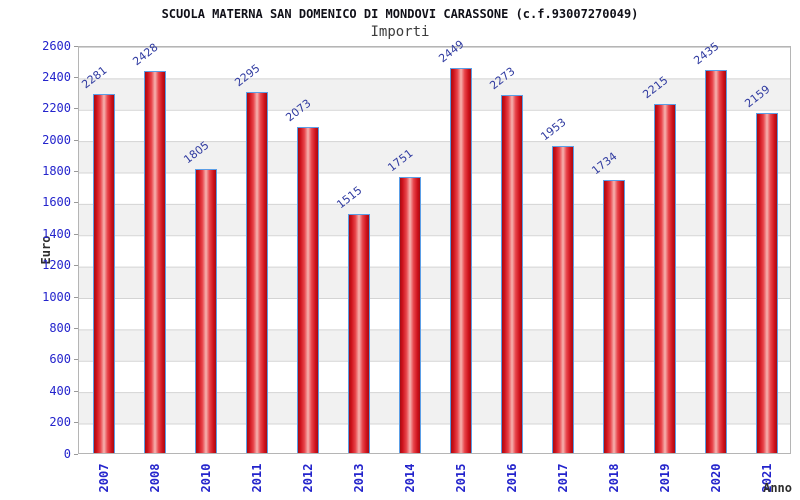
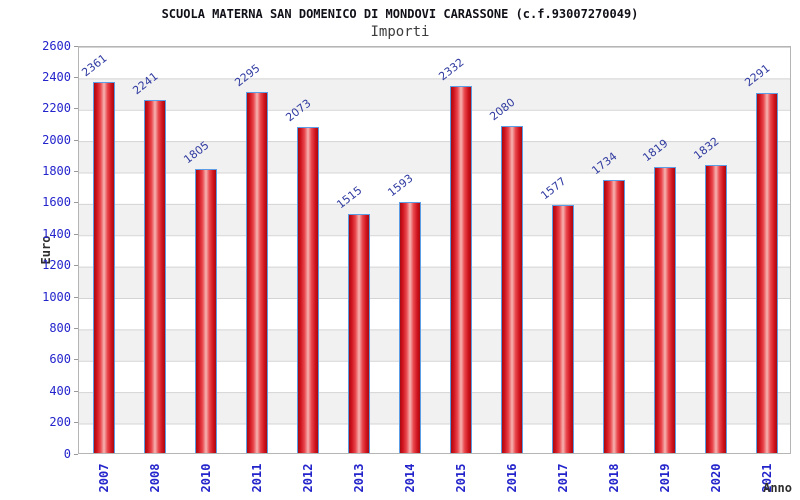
2007: 2281 -> 2361
2008: 2428 -> 2241
2014: 1751 -> 1593
2015: 2449 -> 2332
2016: 2273 -> 2080
2017: 1953 -> 1577
2019: 2215 -> 1819
2020: 2435 -> 1832
2021: 2159 -> 2291
